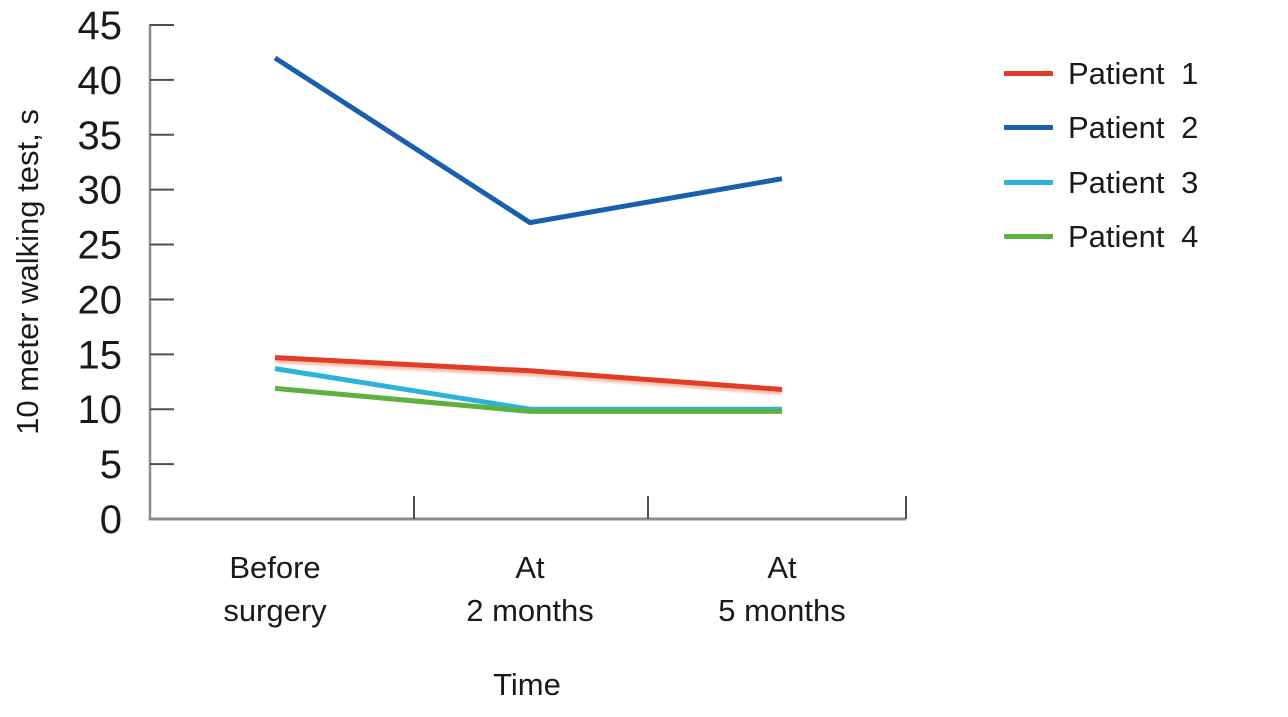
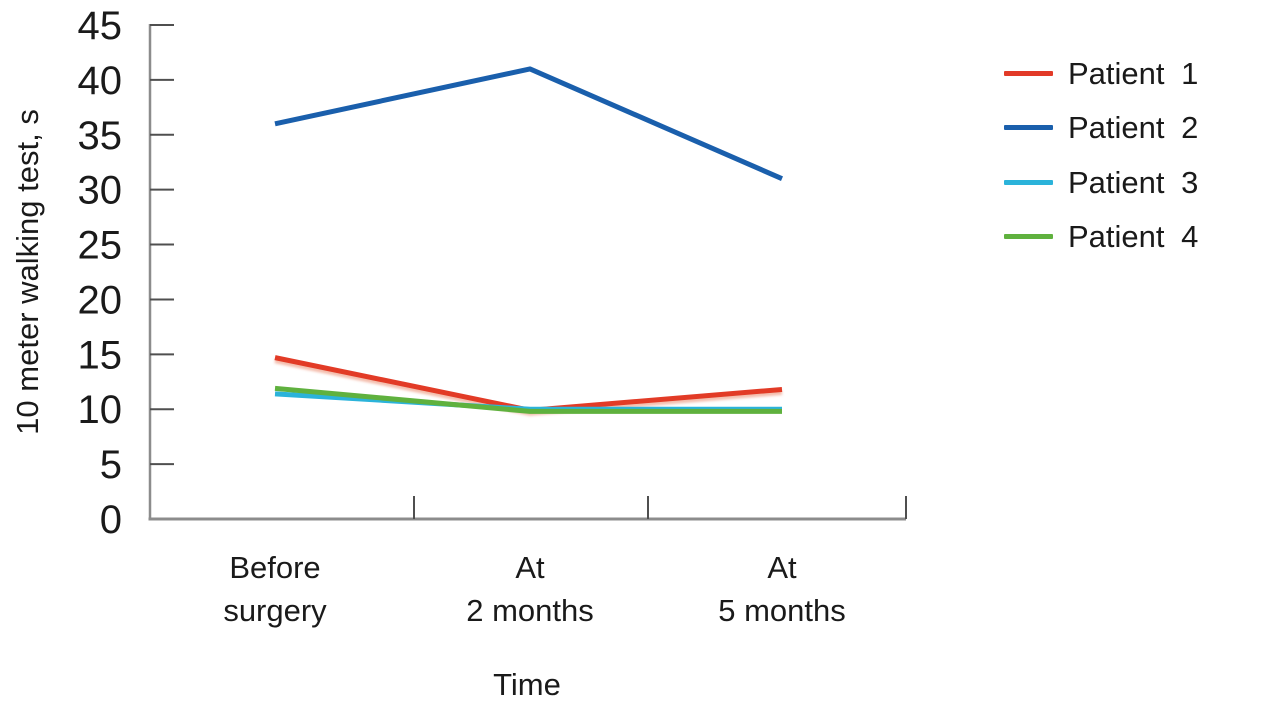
Patient 2/Before surgery: 42 -> 36
Patient 3/Before surgery: 13.7 -> 11.4
Patient 1/At 2 months: 13.5 -> 9.9
Patient 2/At 2 months: 27 -> 41
